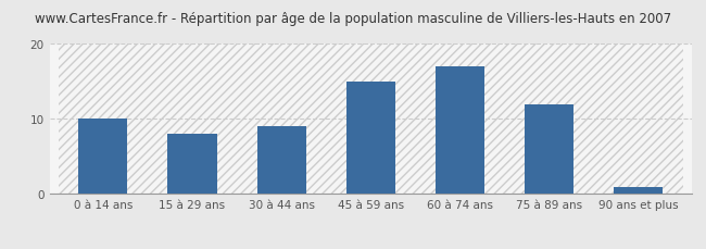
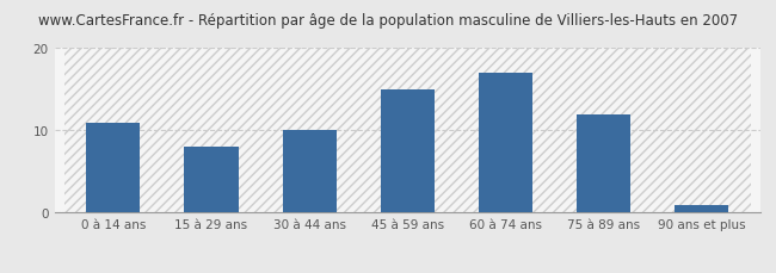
0 à 14 ans: 10 -> 11
30 à 44 ans: 9 -> 10
